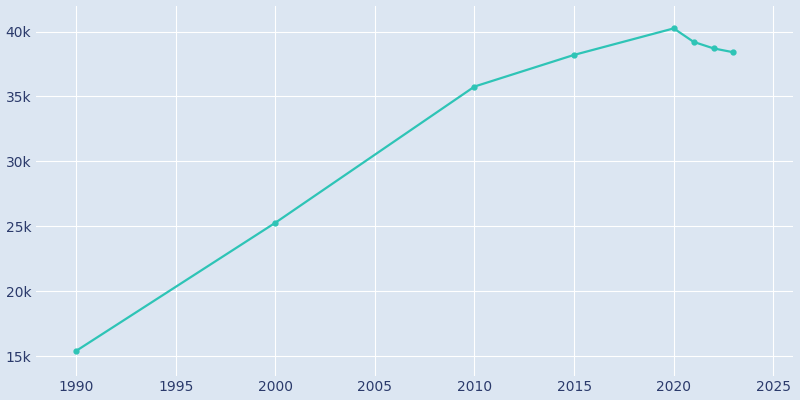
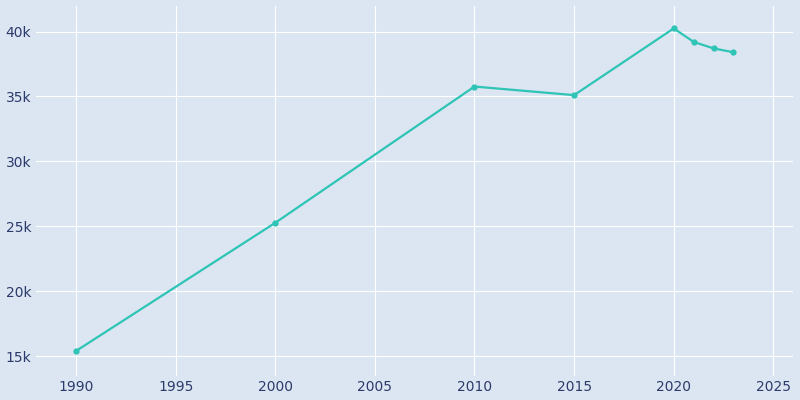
2015: 38.2k -> 35.1k
